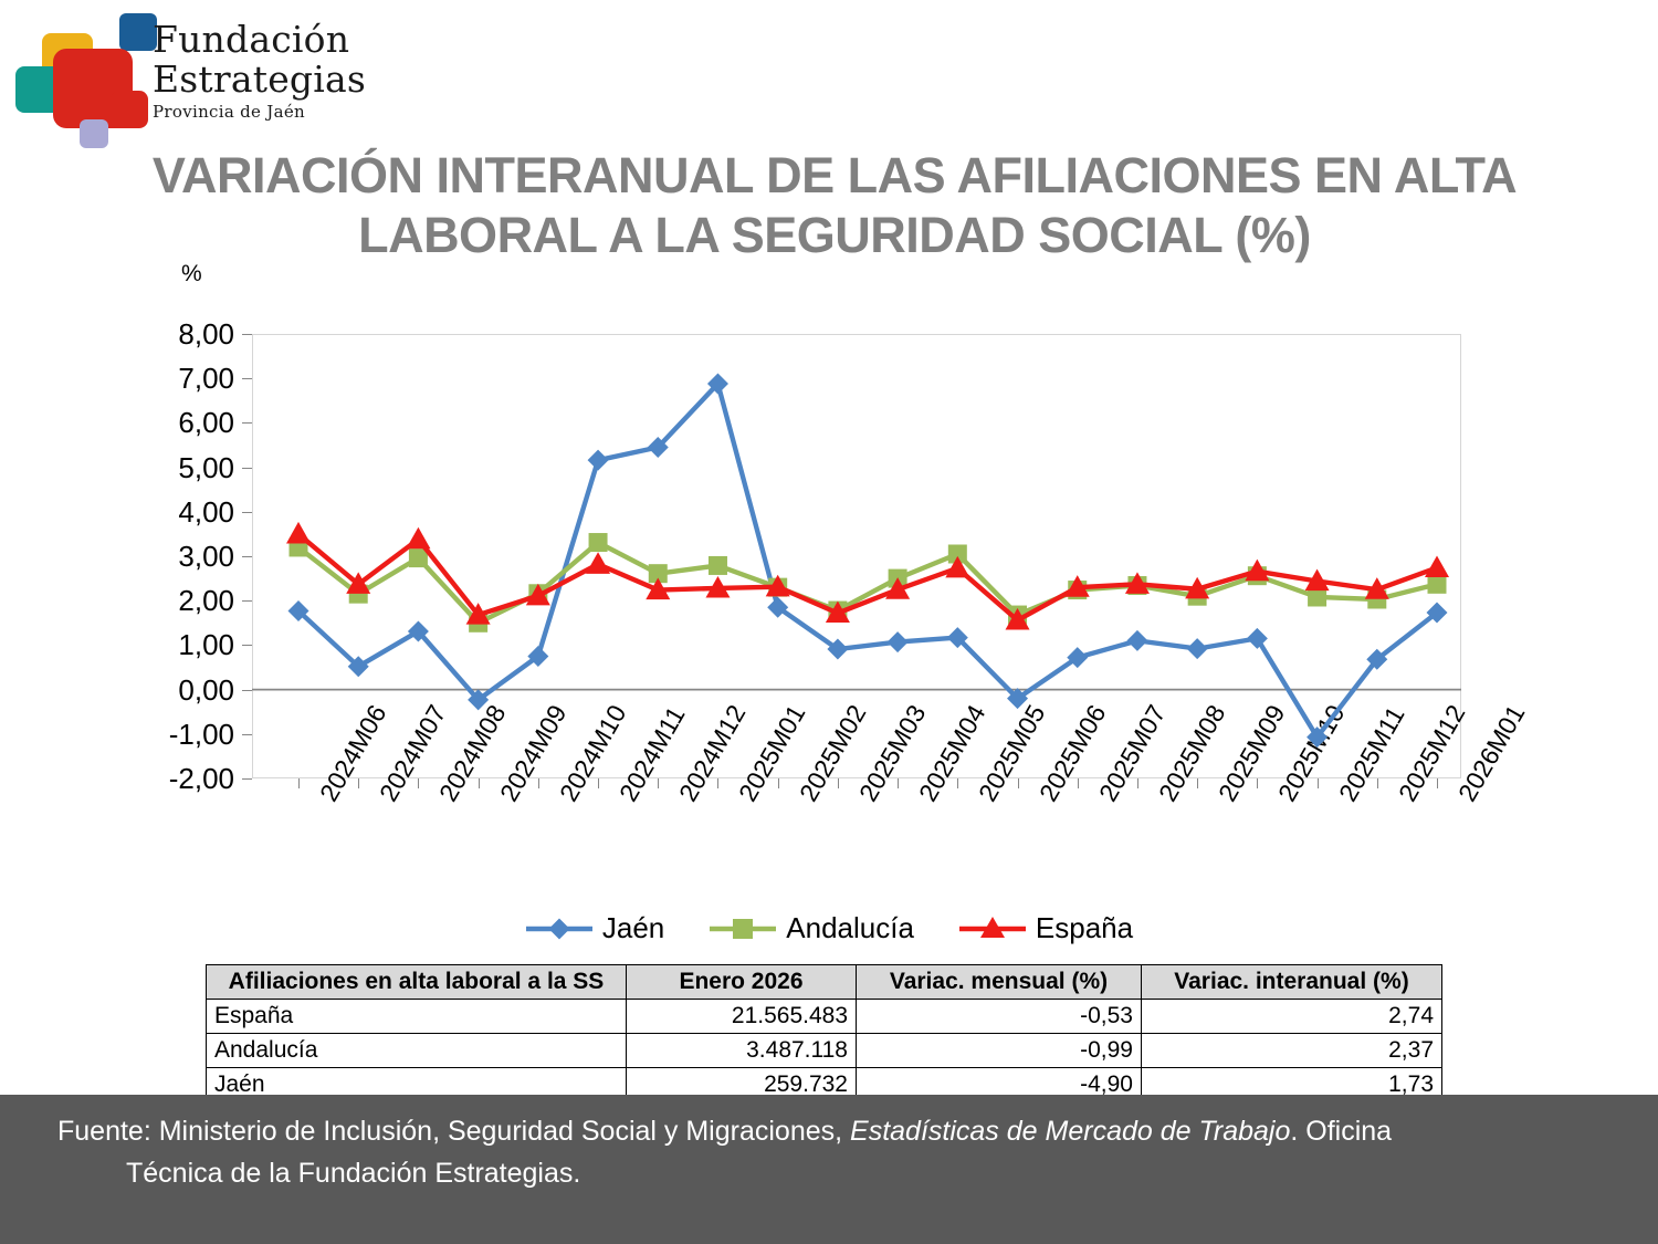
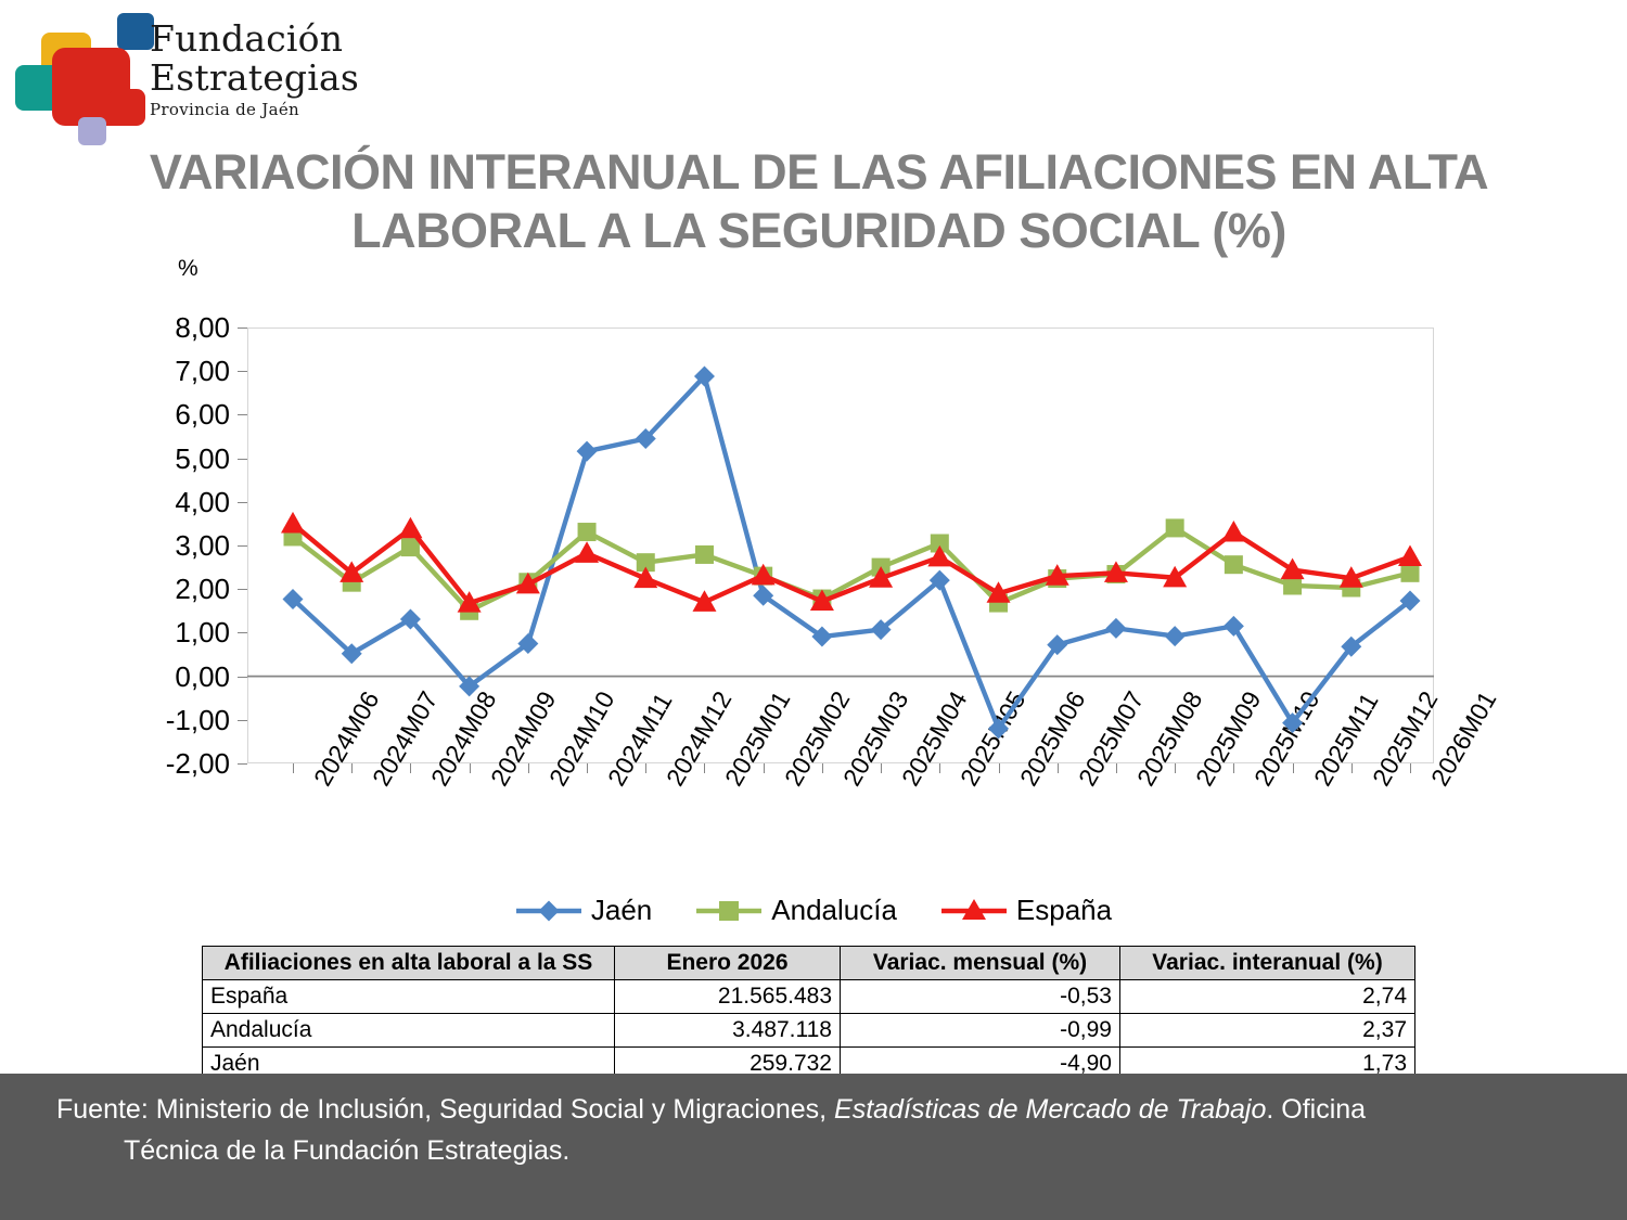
España/2025M01: 2,3 -> 1,7
Jaén/2025M05: 1,2 -> 2,2
Jaén/2025M06: -0,2 -> -1,2
España/2025M06: 1,6 -> 1,9
Andalucía/2025M09: 2,1 -> 3,4
España/2025M10: 2,7 -> 3,3
